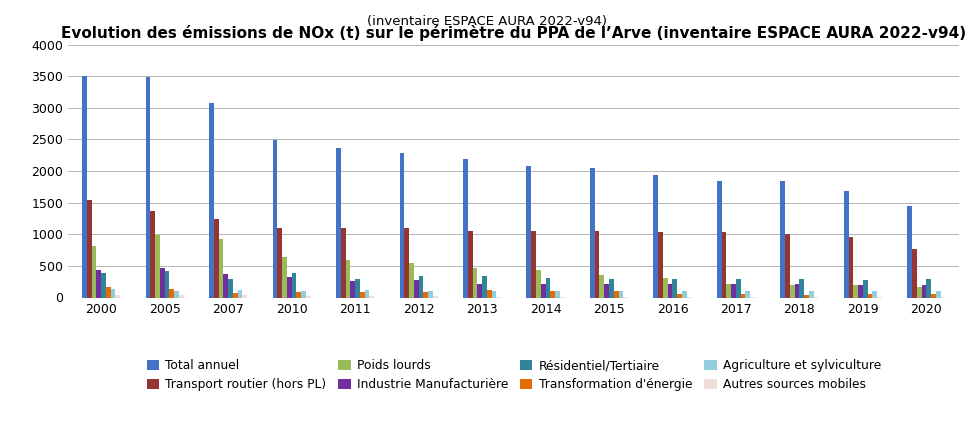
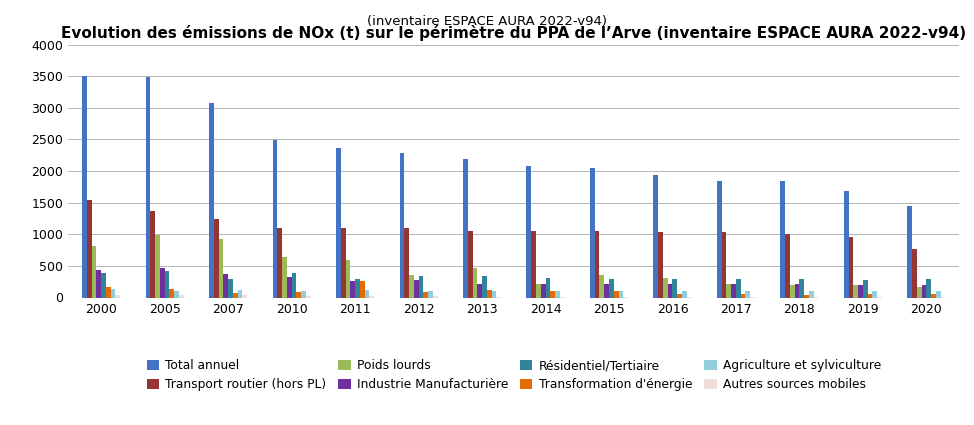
Transformation d'énergie/2011: 80 -> 260
Poids lourds/2012: 550 -> 360
Poids lourds/2014: 440 -> 220
